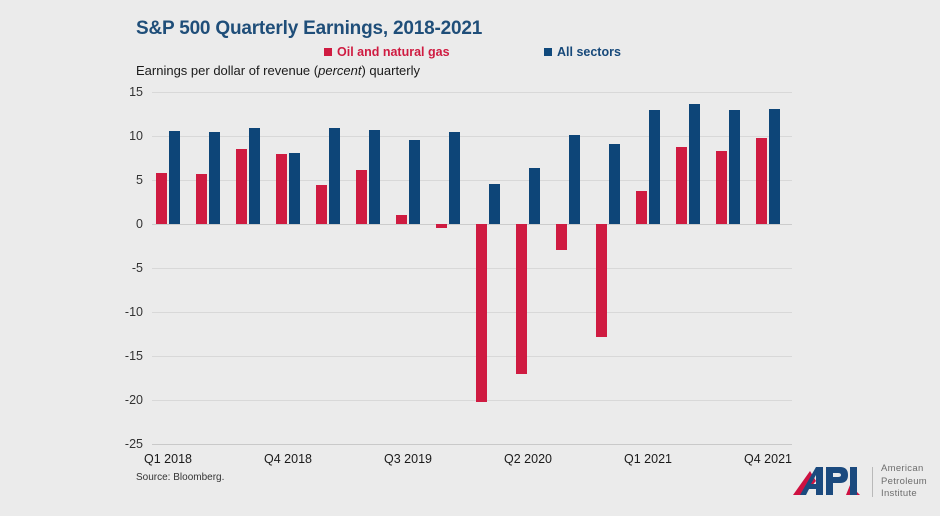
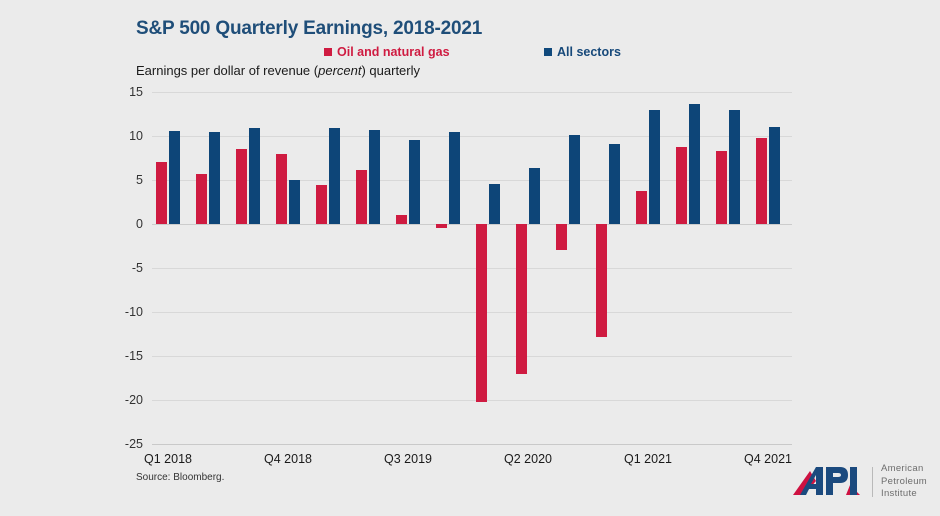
Oil and natural gas/Q1 2018: 6 -> 7
All sectors/Q4 2018: 8 -> 5
All sectors/Q4 2021: 13 -> 11
